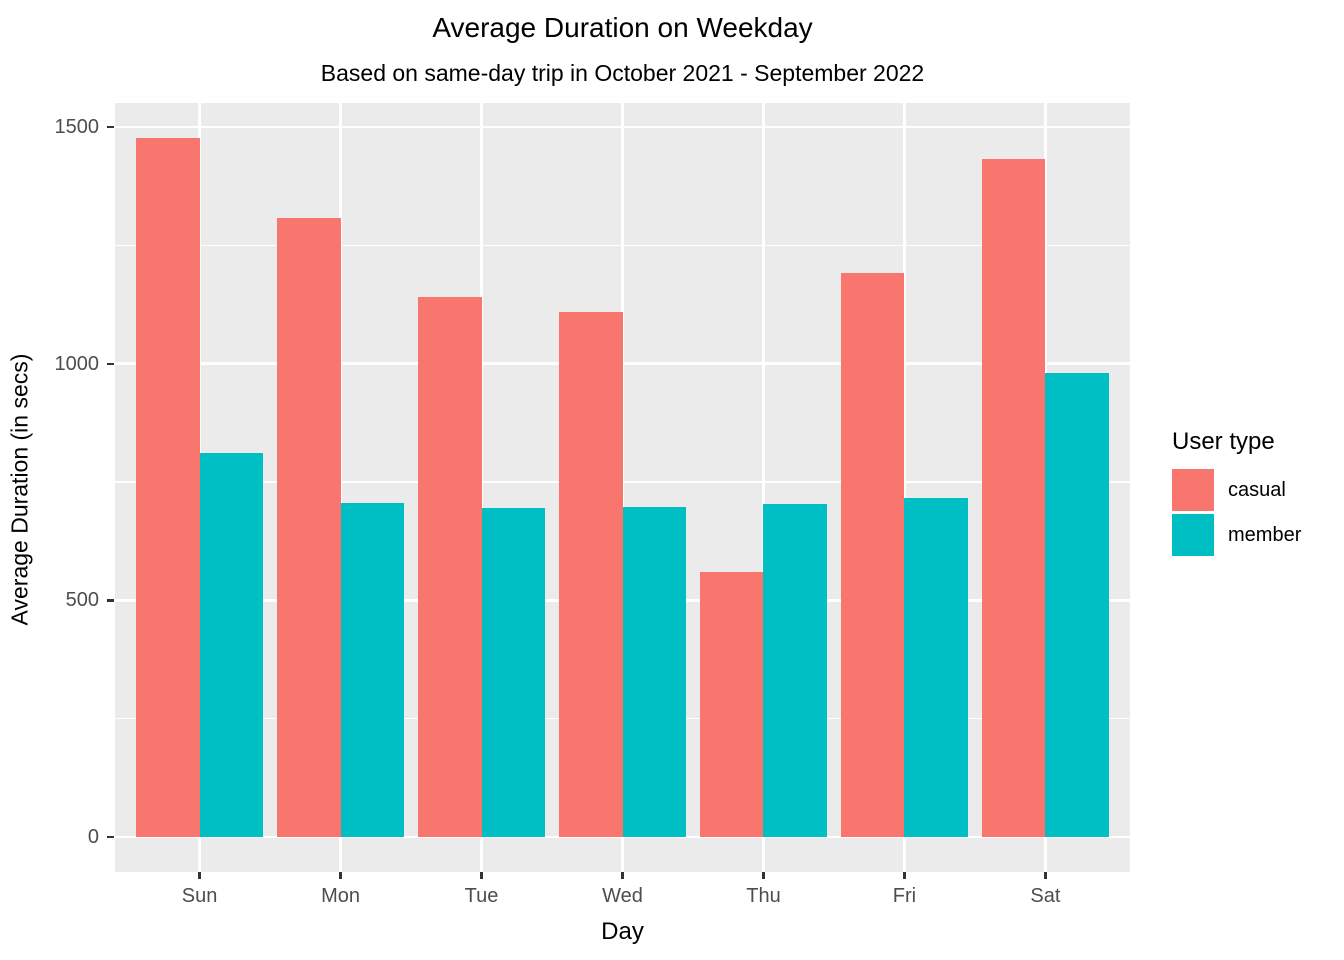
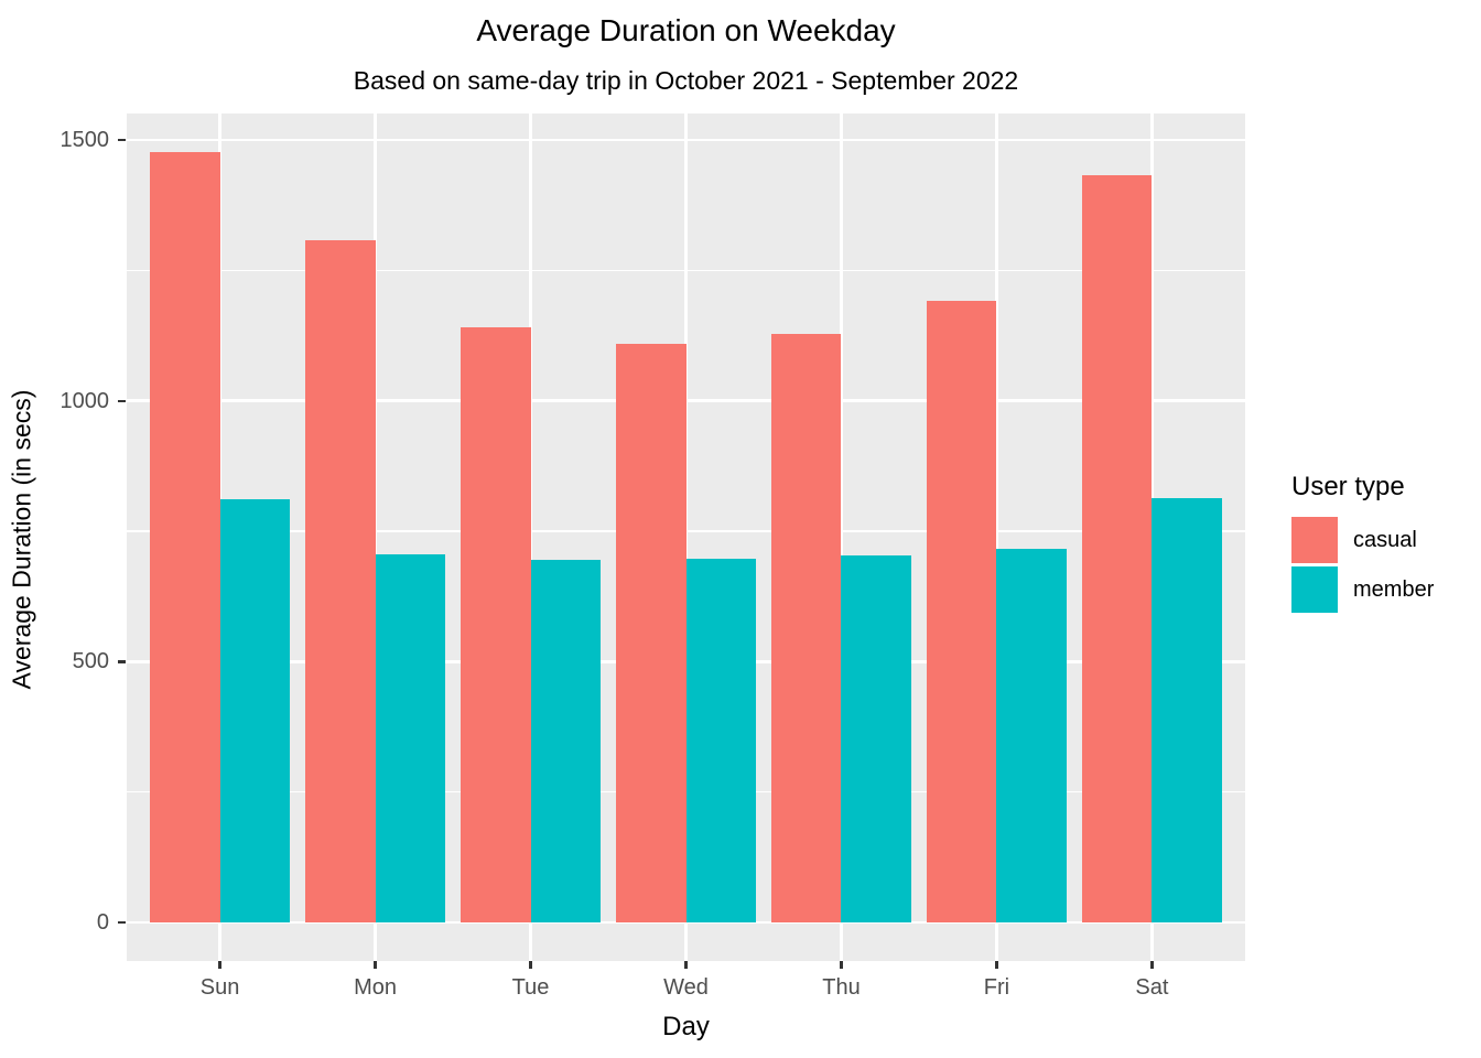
casual/Thu: 560 -> 1130
member/Sat: 980 -> 810
